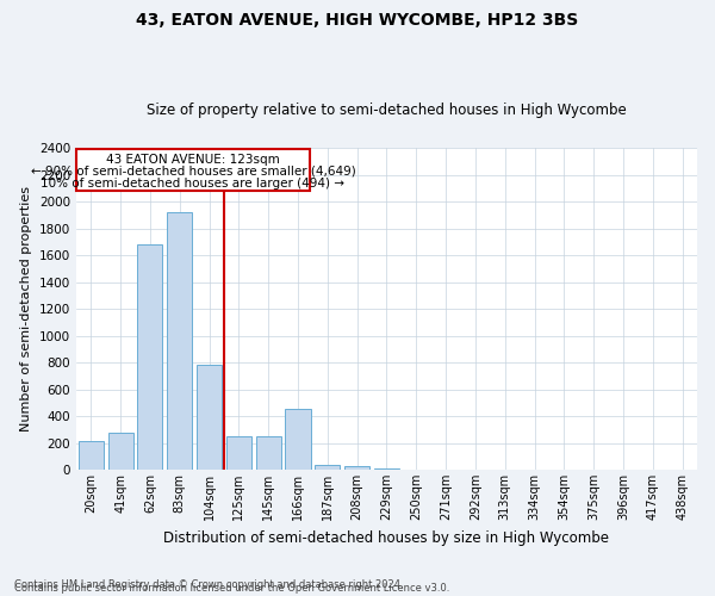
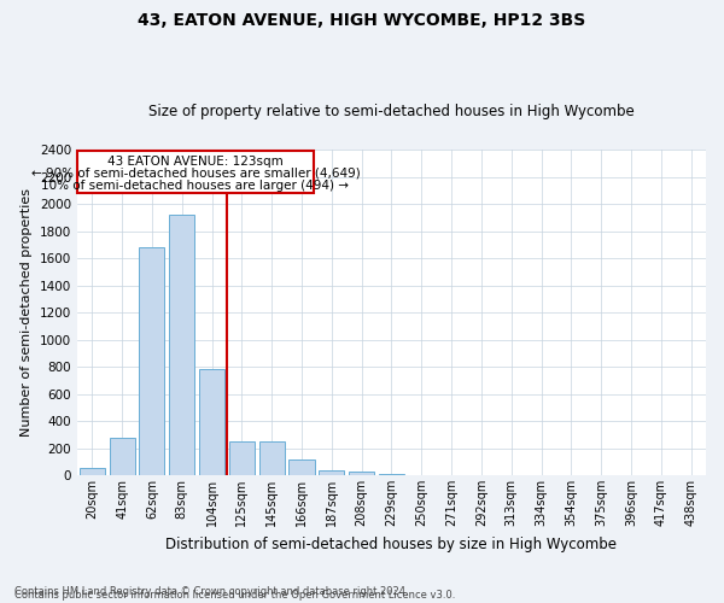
20sqm: 210 -> 50
166sqm: 450 -> 120
